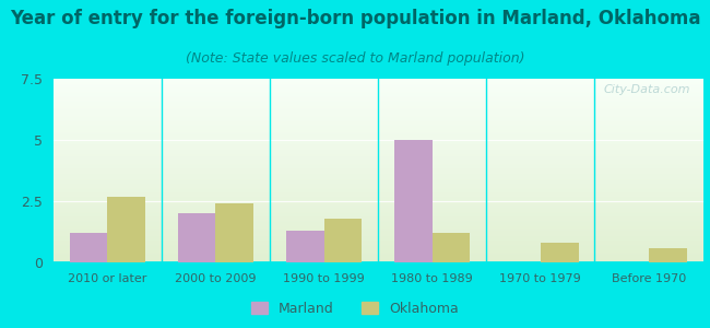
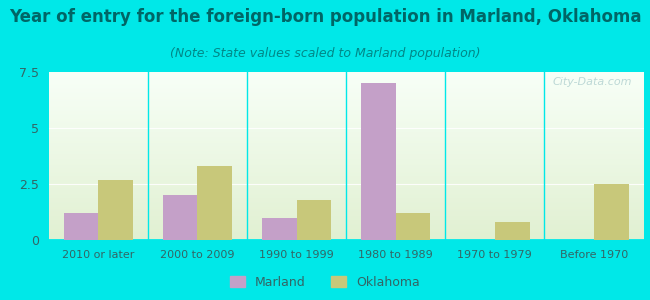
Oklahoma/2000 to 2009: 2.4 -> 3.3
Marland/1990 to 1999: 1.3 -> 1.0
Marland/1980 to 1989: 5.0 -> 7.0
Oklahoma/Before 1970: 0.6 -> 2.5
